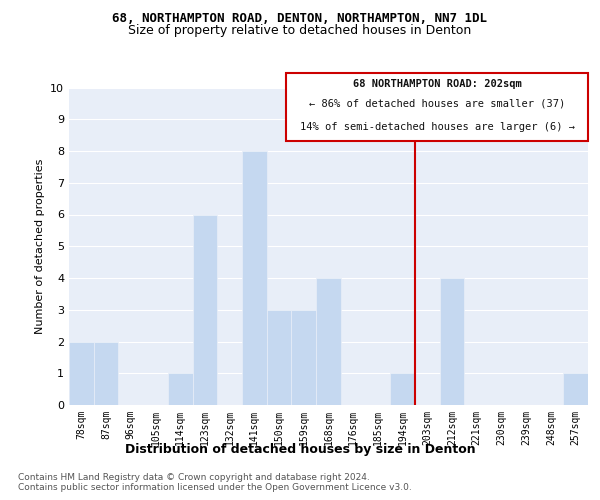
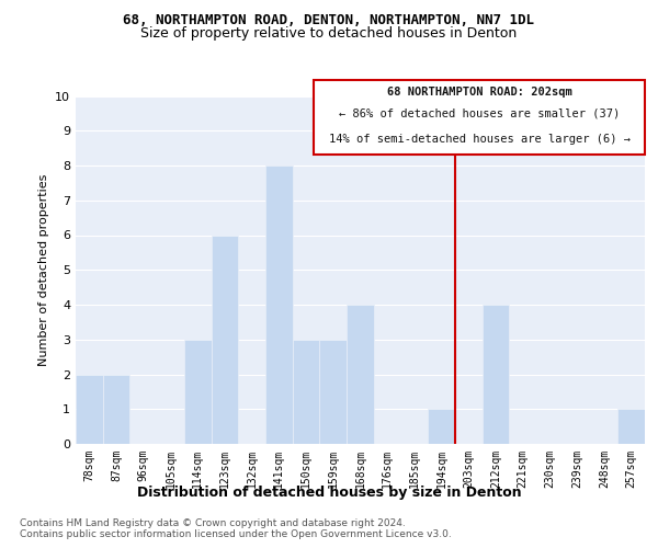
114sqm: 1 -> 3
